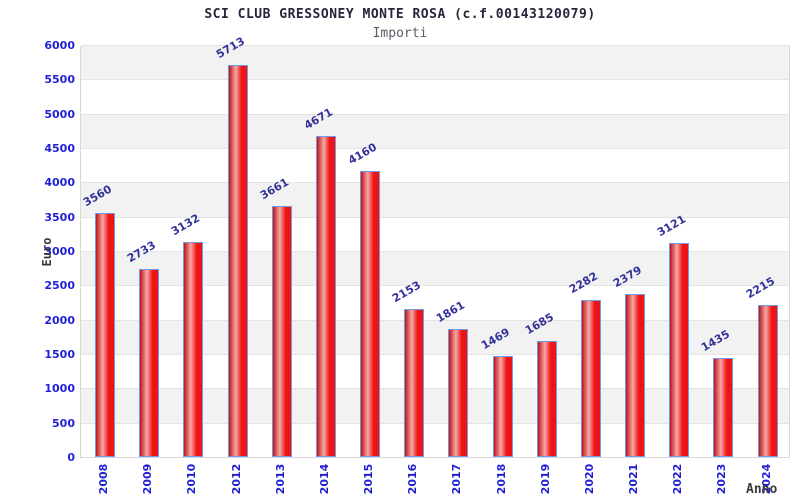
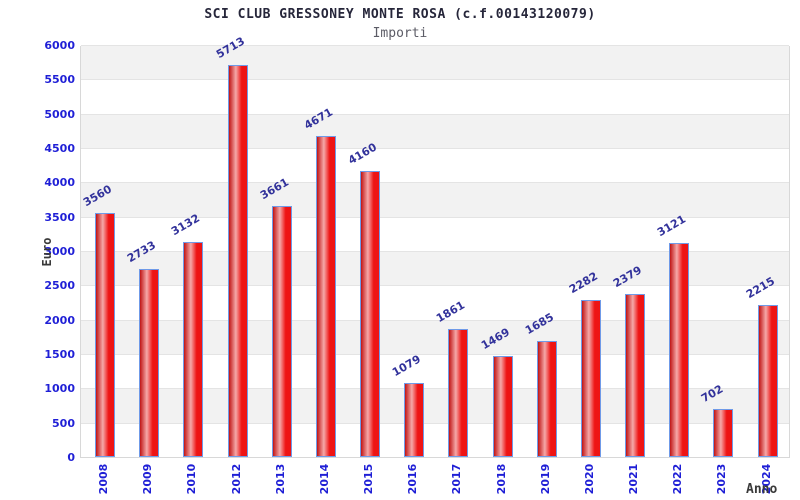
2016: 2153 -> 1079
2023: 1435 -> 702
